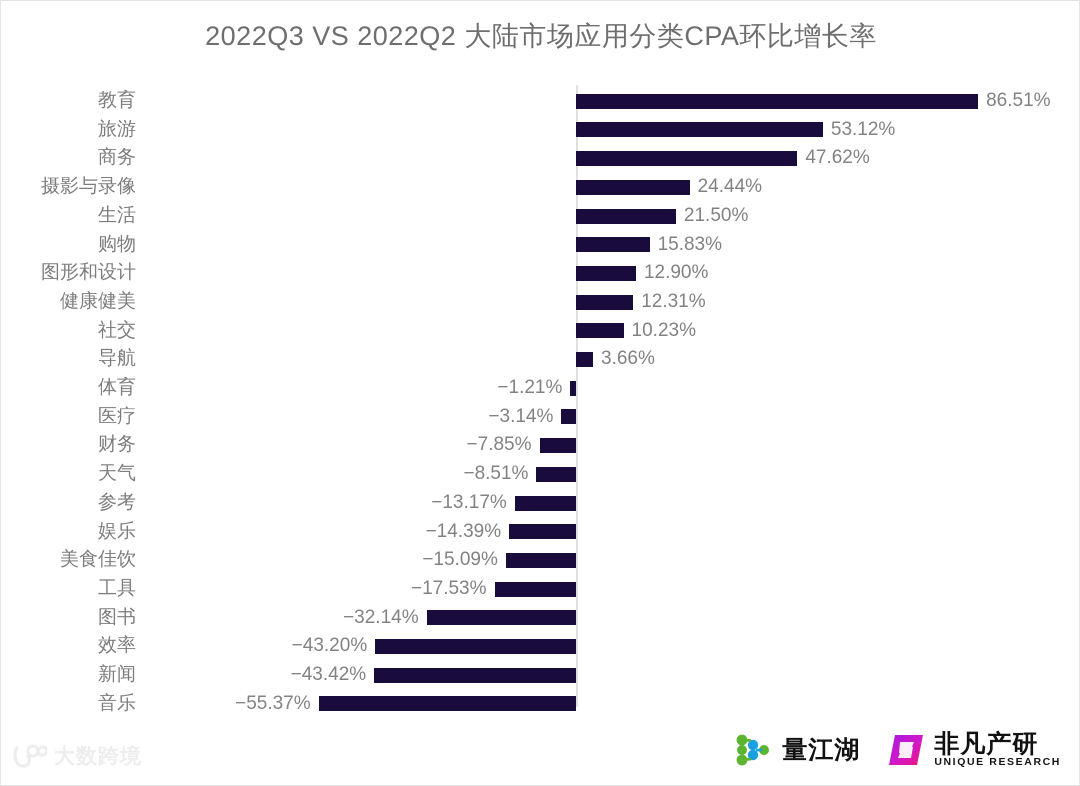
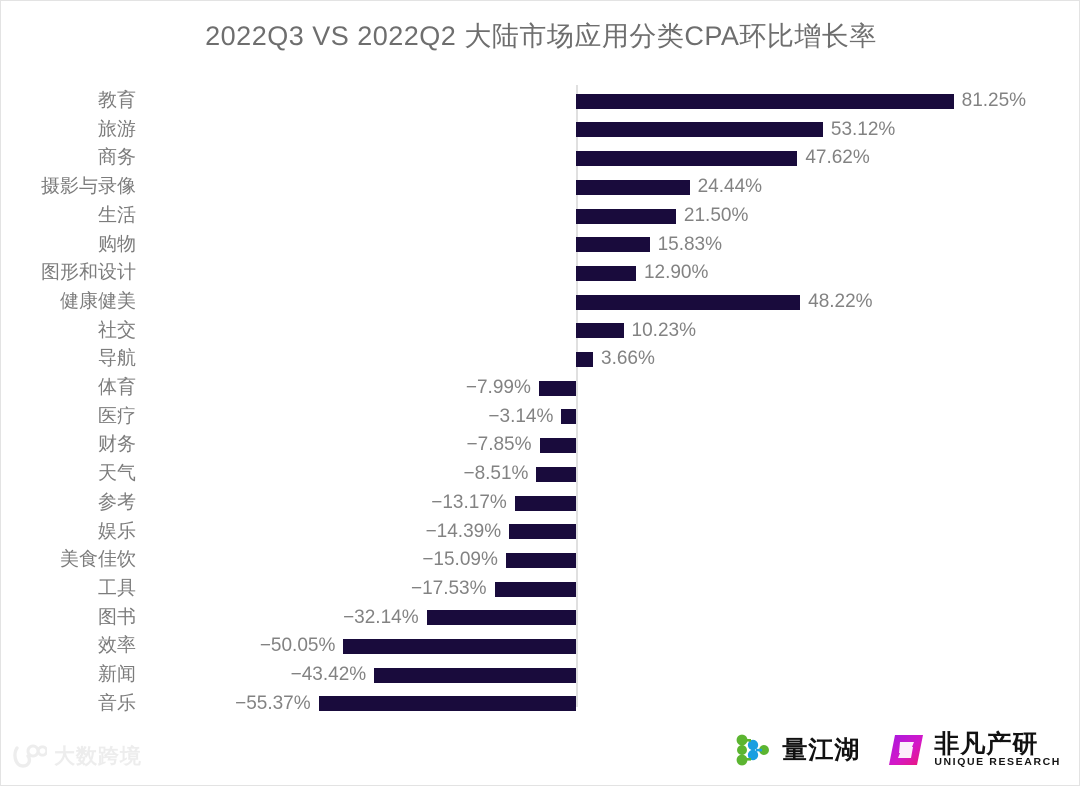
教育: 86.51% -> 81.25%
健康健美: 12.31% -> 48.22%
体育: −1.21% -> −7.99%
效率: −43.20% -> −50.05%
